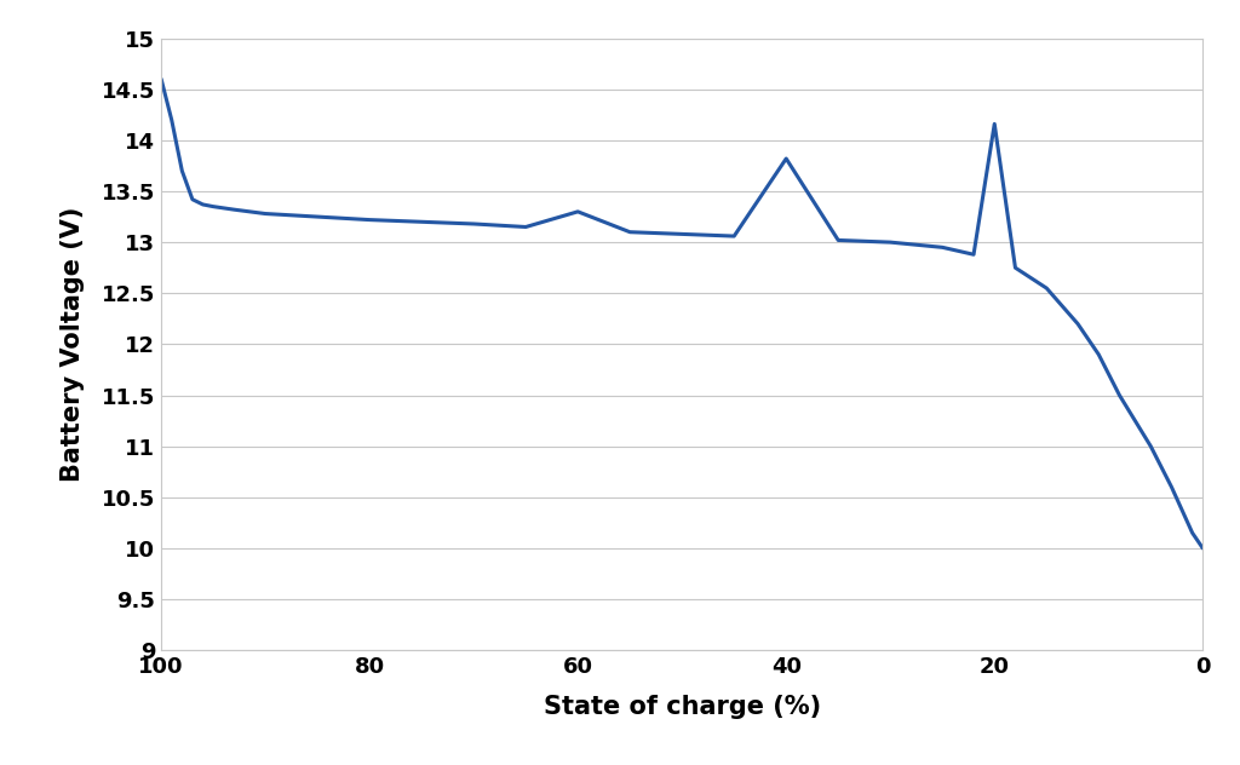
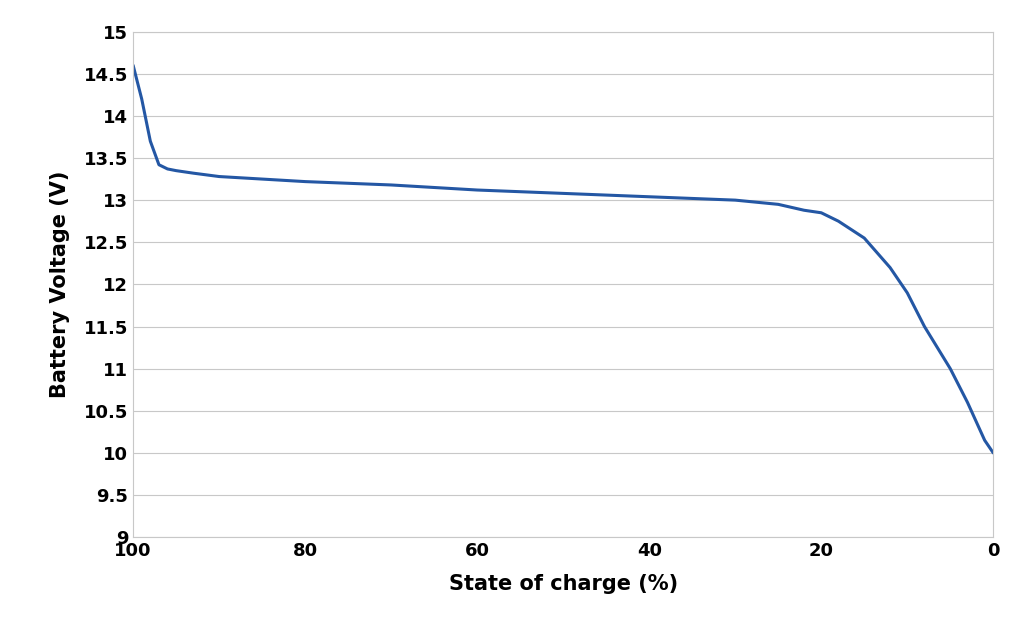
60: 13.30 -> 13.12
40: 13.82 -> 13.04
20: 14.16 -> 12.85
